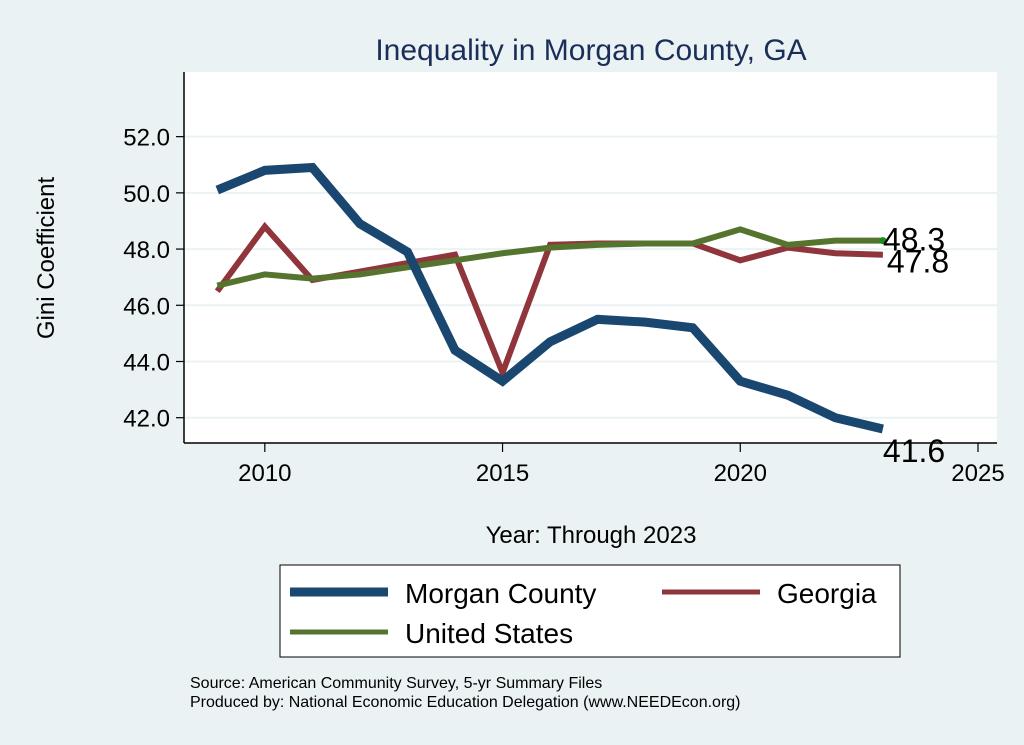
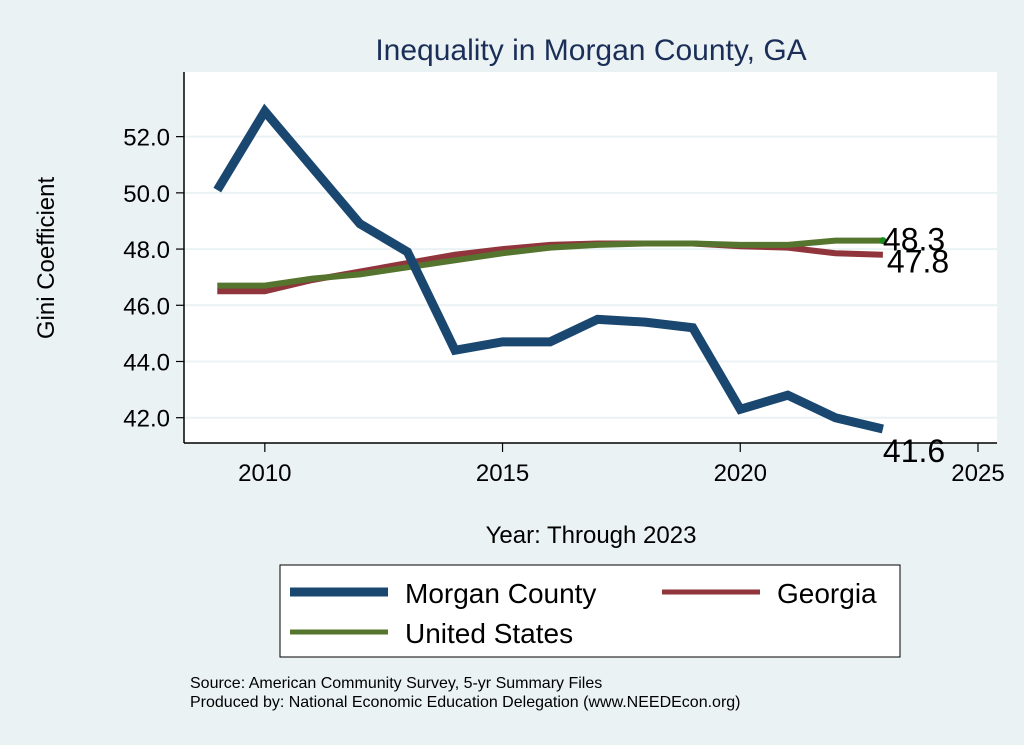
Morgan County/2010: 50.8 -> 52.9
Georgia/2010: 48.8 -> 46.5
United States/2010: 47.1 -> 46.7
Morgan County/2015: 43.3 -> 44.7
Georgia/2015: 43.6 -> 48.0
Morgan County/2020: 43.3 -> 42.3
Georgia/2020: 47.6 -> 48.1
United States/2020: 48.7 -> 48.1
